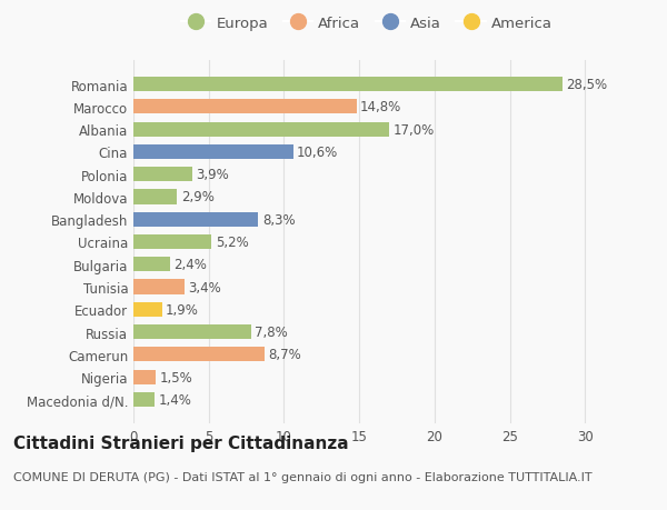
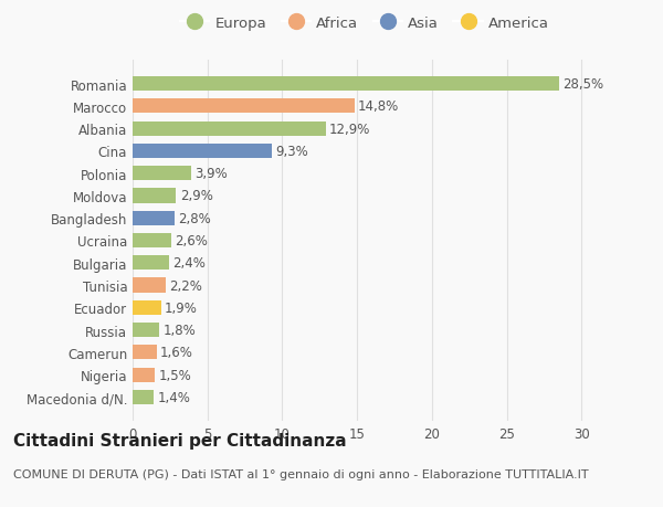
Albania: 17,0% -> 12,9%
Cina: 10,6% -> 9,3%
Bangladesh: 8,3% -> 2,8%
Ucraina: 5,2% -> 2,6%
Tunisia: 3,4% -> 2,2%
Russia: 7,8% -> 1,8%
Camerun: 8,7% -> 1,6%
